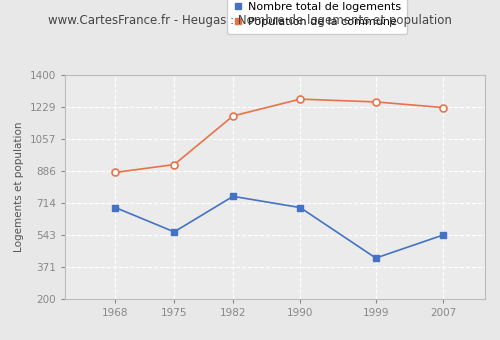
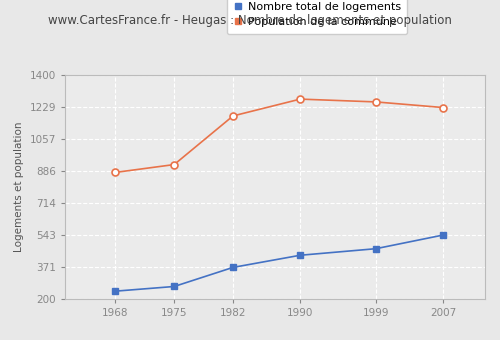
Nombre total de logements/1968: 690 -> 240
Nombre total de logements/1975: 560 -> 270
Nombre total de logements/1982: 750 -> 370
Nombre total de logements/1990: 690 -> 440
Nombre total de logements/1999: 420 -> 470
